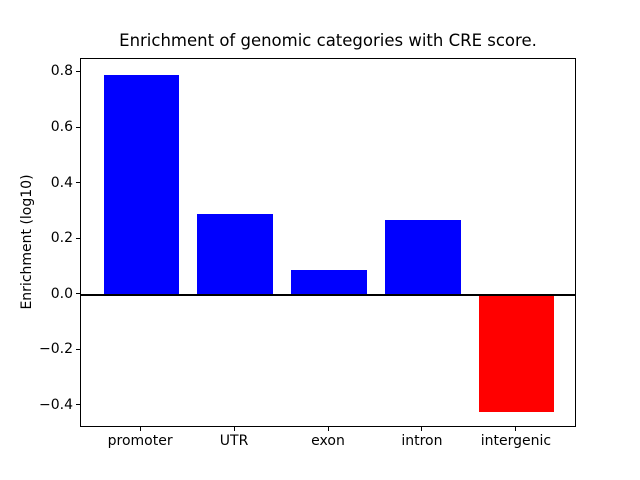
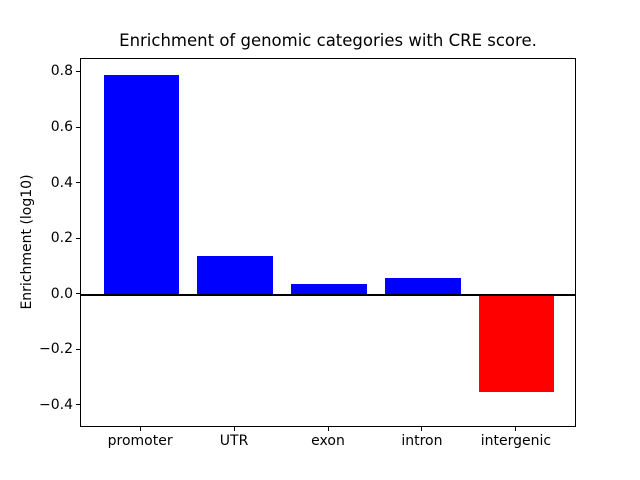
UTR: 0.29 -> 0.14
exon: 0.09 -> 0.04
intron: 0.27 -> 0.06
intergenic: -0.42 -> -0.35
